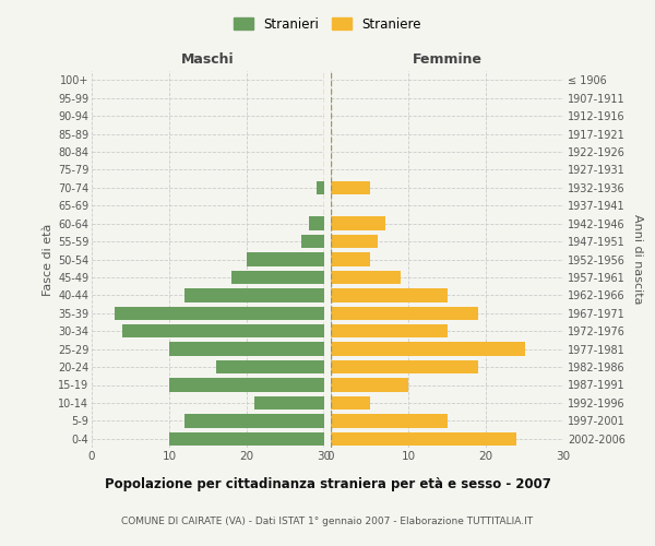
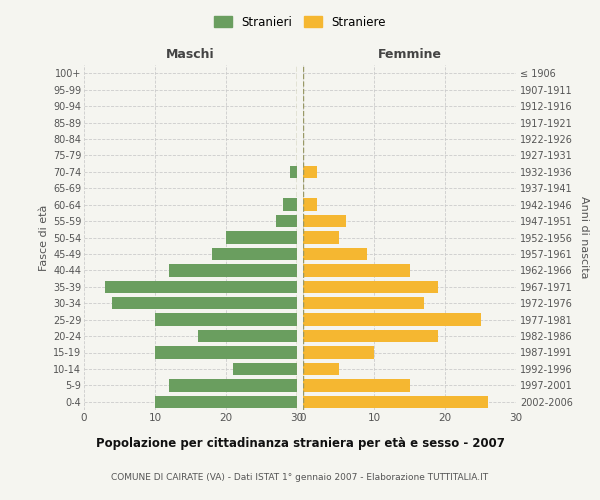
Femmine/1932-1936: 5 -> 2
Femmine/1942-1946: 7 -> 2
Femmine/1972-1976: 15 -> 17
Femmine/2002-2006: 24 -> 26
